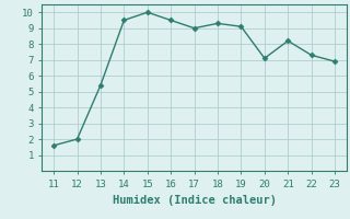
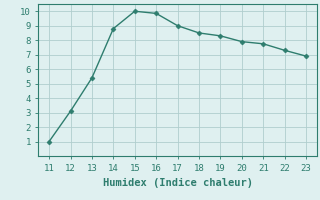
11: 1.6 -> 1.0
12: 2.0 -> 3.1
14: 9.5 -> 8.8
16: 9.5 -> 9.8
18: 9.3 -> 8.5
19: 9.1 -> 8.3
20: 7.1 -> 7.9
21: 8.2 -> 7.8
